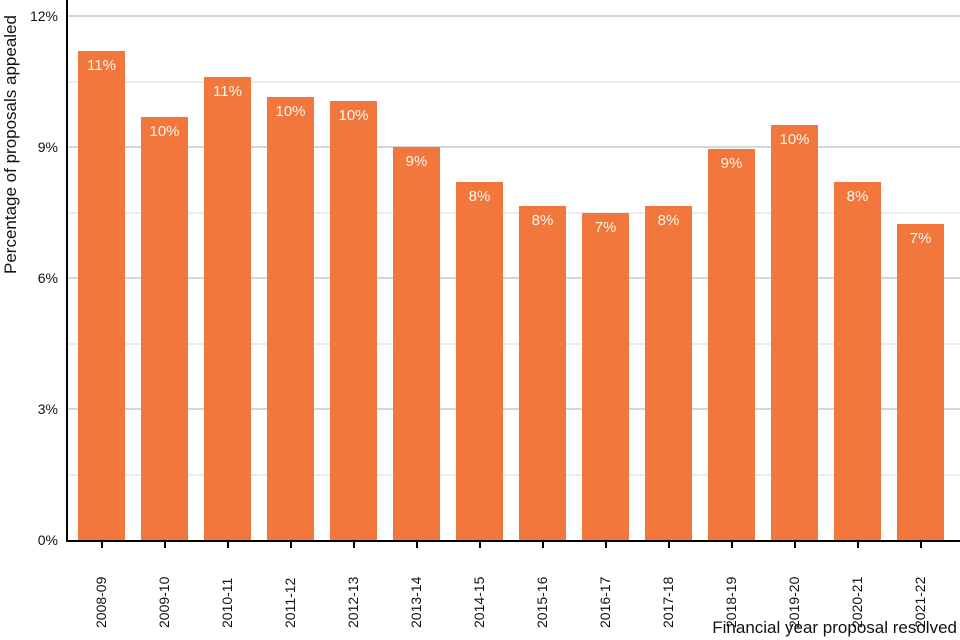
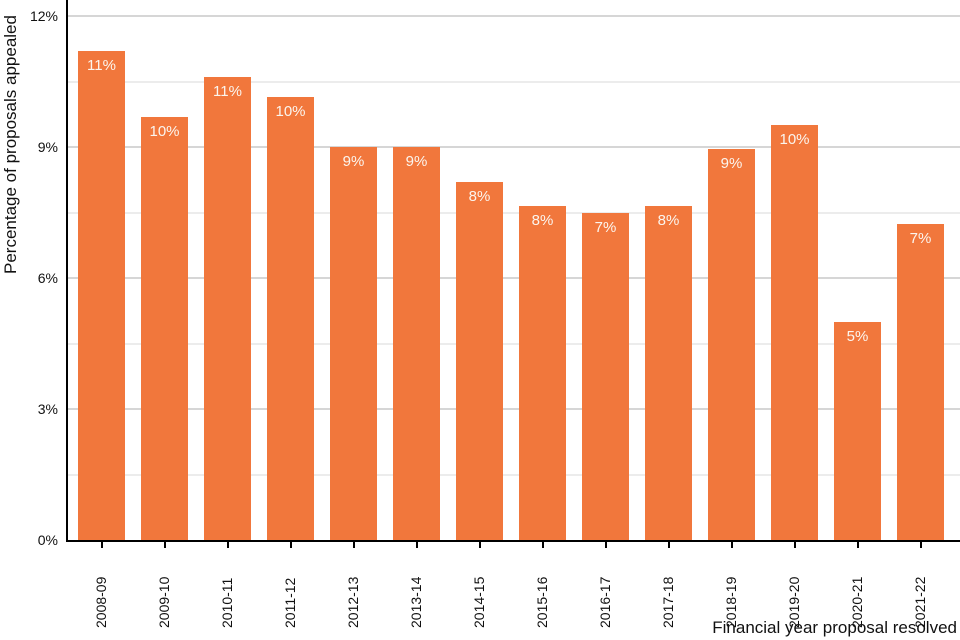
2012-13: 10% -> 9%
2020-21: 8% -> 5%
